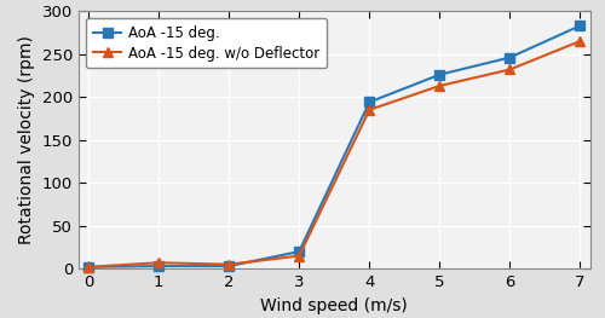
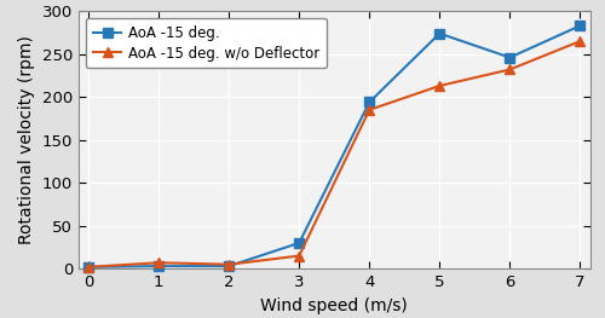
AoA -15 deg./3: 20 -> 30
AoA -15 deg./5: 226 -> 274
